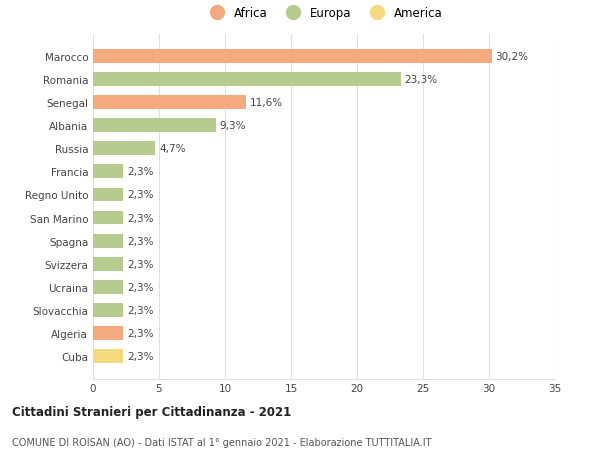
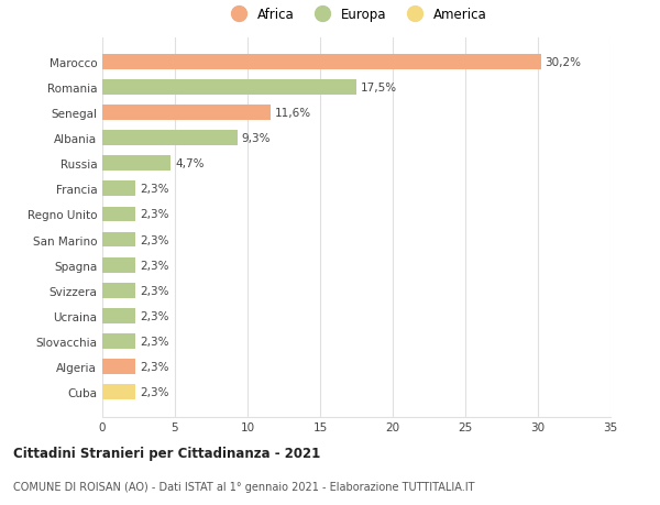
Romania: 23,3% -> 17,5%
